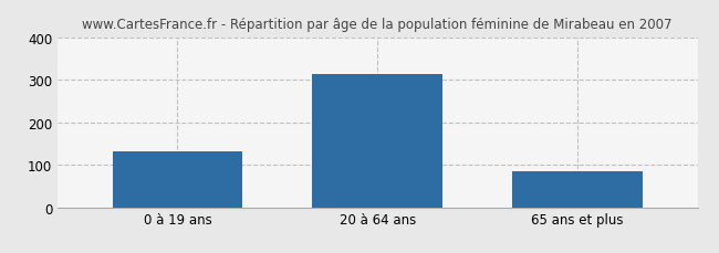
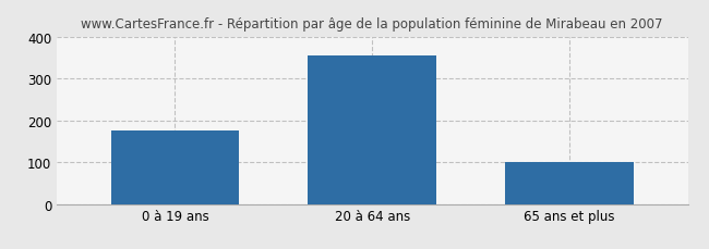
0 à 19 ans: 132 -> 175
20 à 64 ans: 312 -> 355
65 ans et plus: 85 -> 100
